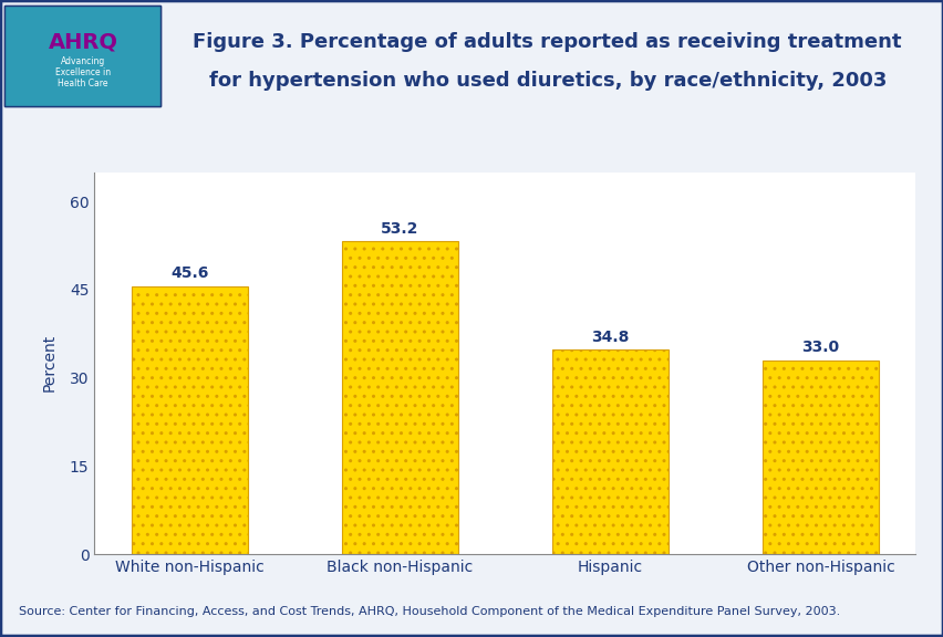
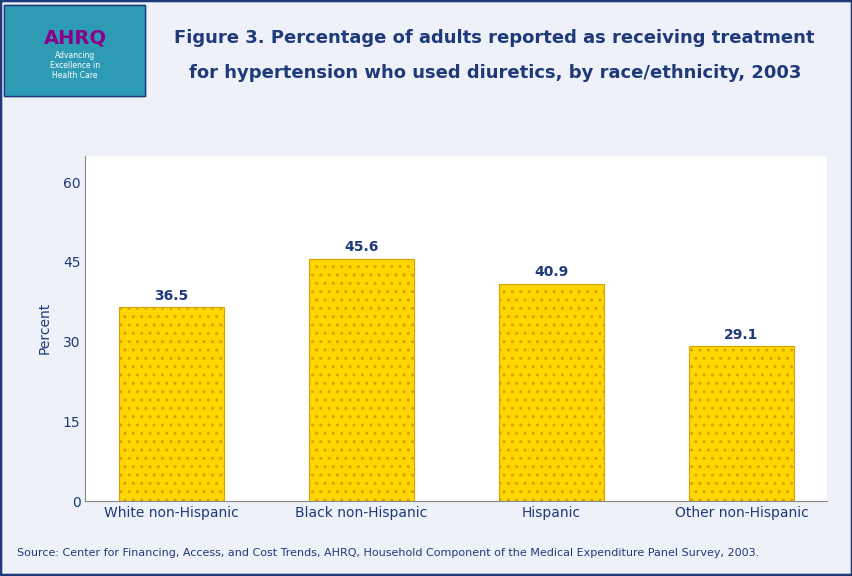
White non-Hispanic: 45.6 -> 36.5
Black non-Hispanic: 53.2 -> 45.6
Hispanic: 34.8 -> 40.9
Other non-Hispanic: 33.0 -> 29.1
